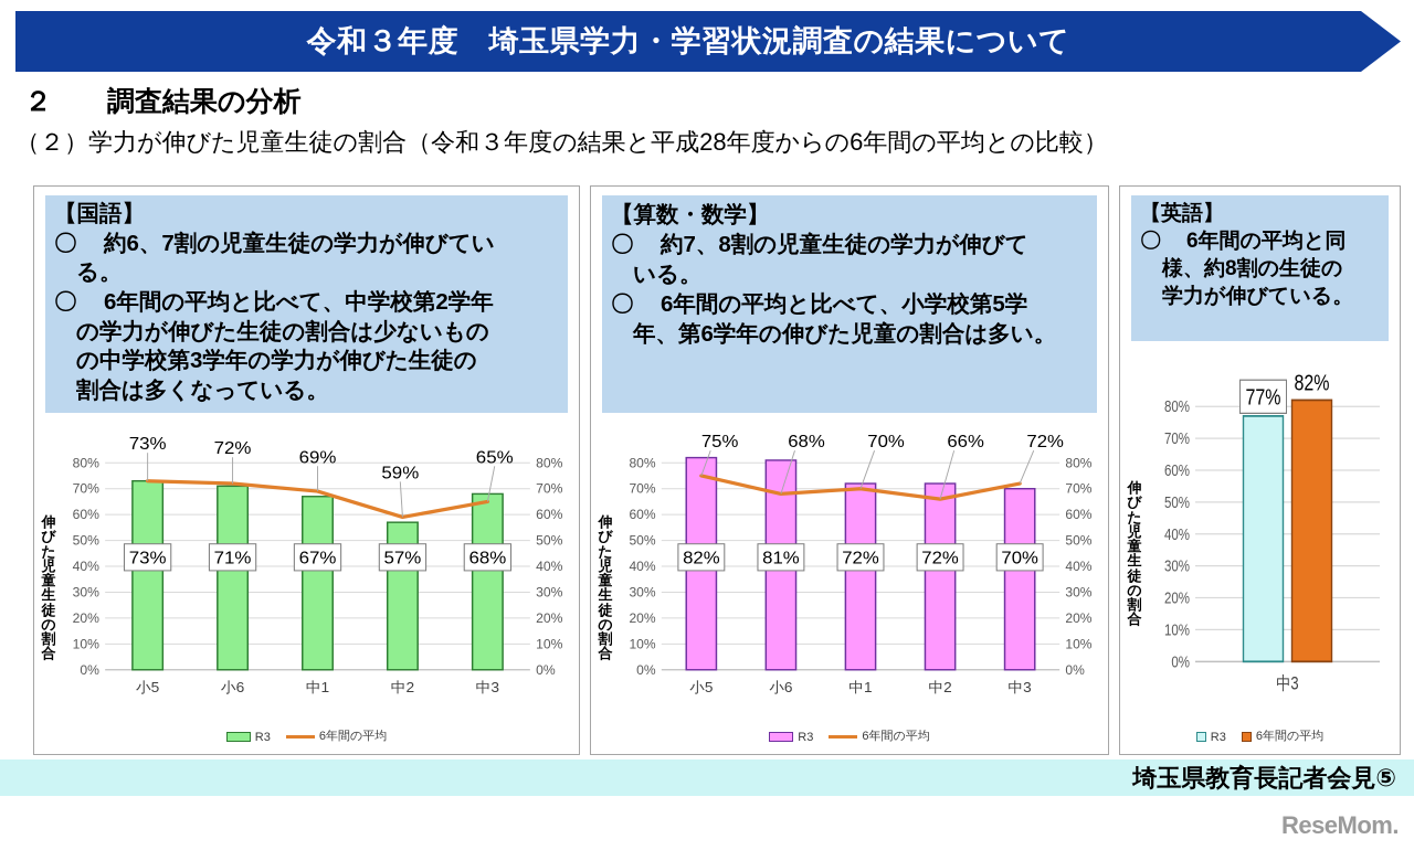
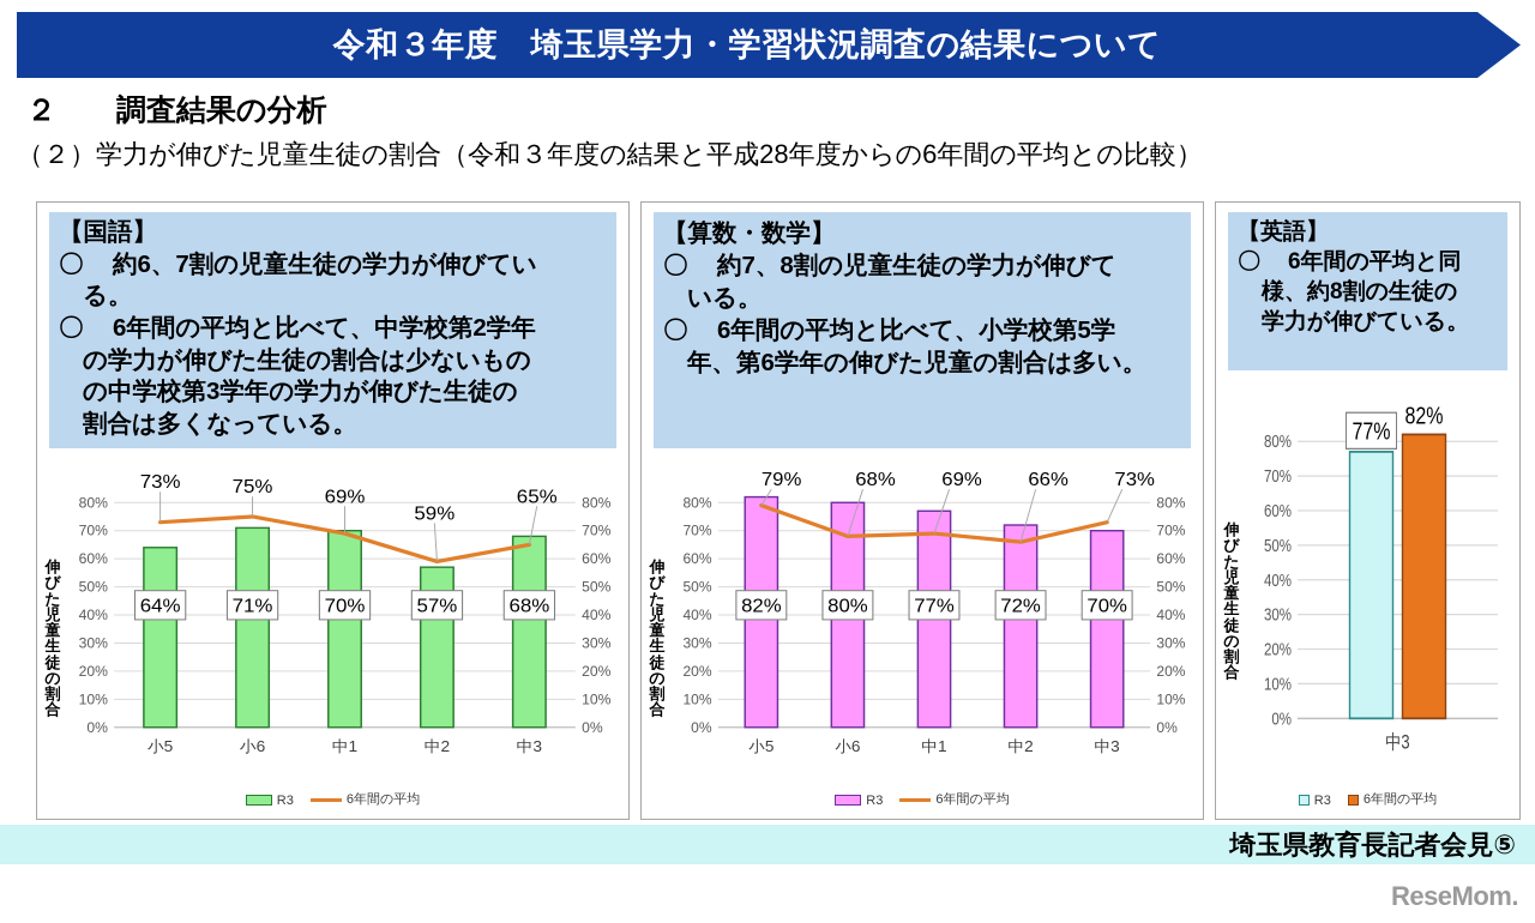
【国語】/R3/小5: 73% -> 64%
【国語】/6年間の平均/小6: 72% -> 75%
【国語】/R3/中1: 67% -> 70%
【算数・数学】/6年間の平均/小5: 75% -> 79%
【算数・数学】/R3/小6: 81% -> 80%
【算数・数学】/R3/中1: 72% -> 77%
【算数・数学】/6年間の平均/中1: 70% -> 69%
【算数・数学】/6年間の平均/中3: 72% -> 73%
